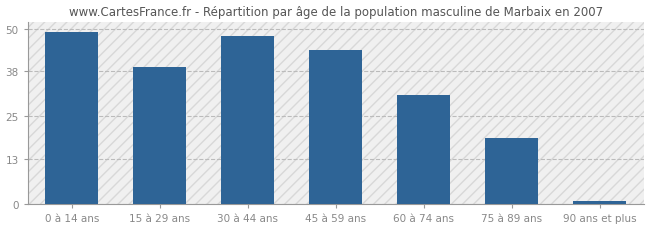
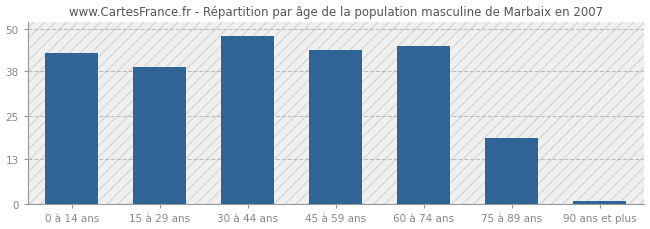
0 à 14 ans: 49 -> 43
60 à 74 ans: 31 -> 45
